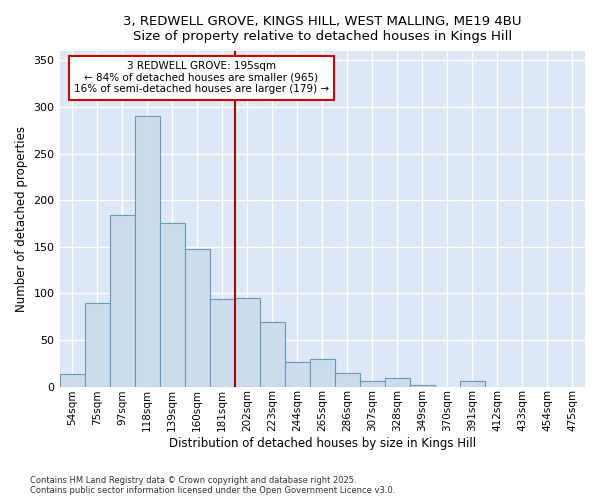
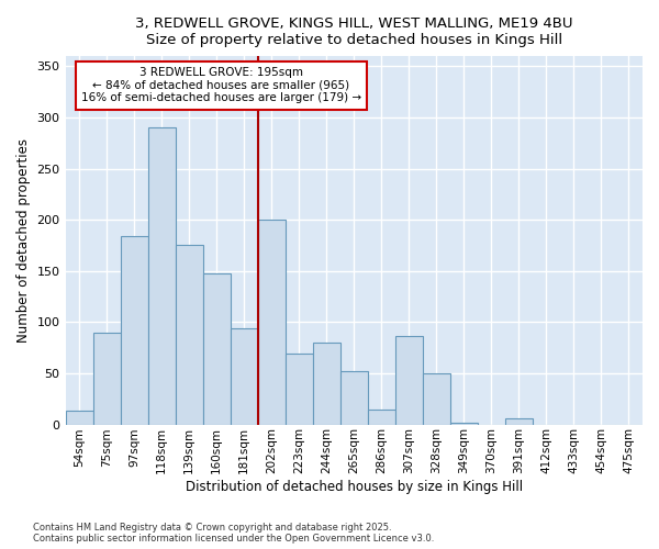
202sqm: 95 -> 200
244sqm: 26 -> 80
265sqm: 30 -> 52
307sqm: 6 -> 86
328sqm: 9 -> 50
